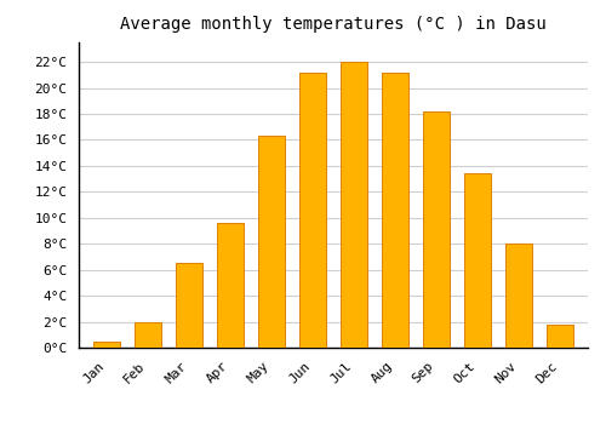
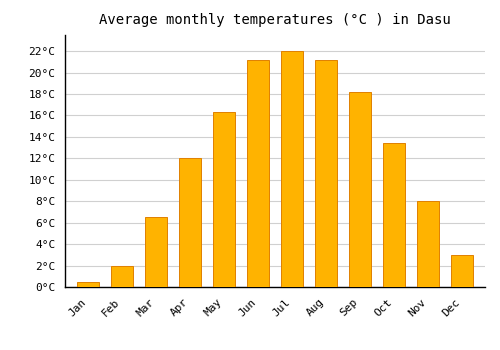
Apr: 9.6°C -> 12.0°C
Dec: 1.8°C -> 3.0°C
